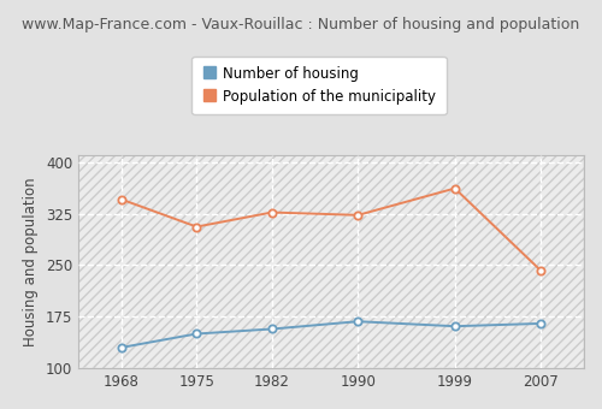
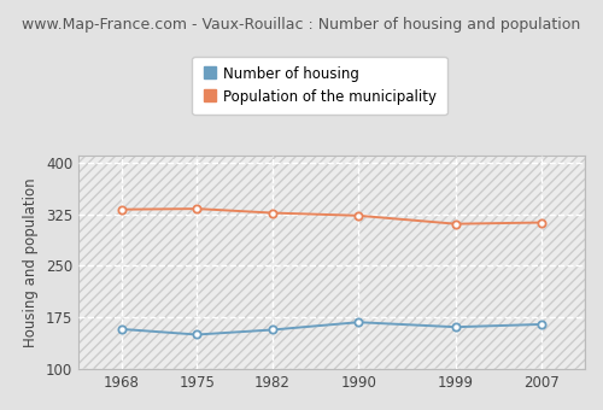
Number of housing/1968: 130 -> 158
Population of the municipality/1968: 346 -> 332
Population of the municipality/1975: 306 -> 333
Population of the municipality/1999: 362 -> 311
Population of the municipality/2007: 242 -> 313
